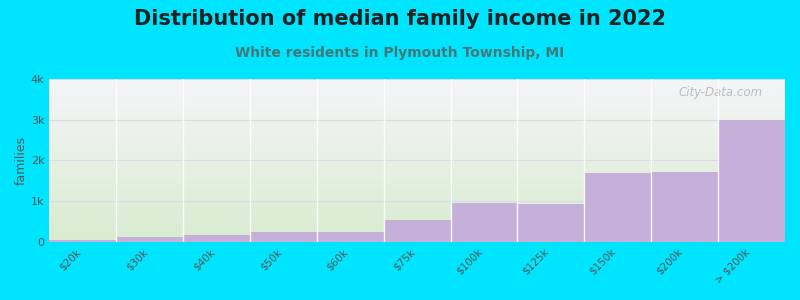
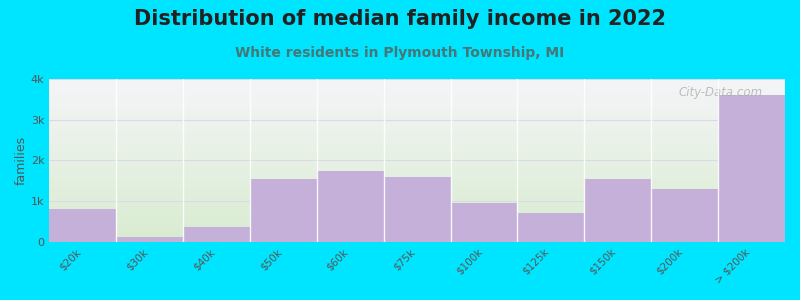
$20k: 0.05k -> 0.80k
$40k: 0.18k -> 0.35k
$50k: 0.23k -> 1.55k
$60k: 0.25k -> 1.75k
$75k: 0.53k -> 1.60k
$125k: 0.93k -> 0.70k
$150k: 1.68k -> 1.55k
$200k: 1.72k -> 1.30k
> $200k: 3.00k -> 3.60k
